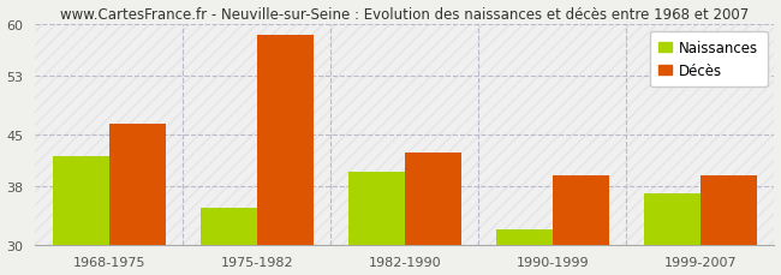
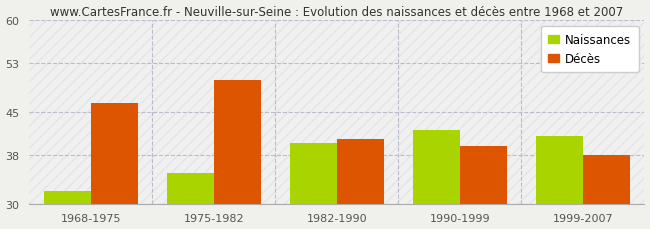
Naissances/1968-1975: 42 -> 32
Décès/1975-1982: 58.5 -> 50.2
Décès/1982-1990: 42.5 -> 40.6
Naissances/1990-1999: 32 -> 42
Naissances/1999-2007: 37 -> 41
Décès/1999-2007: 39.5 -> 38.0
